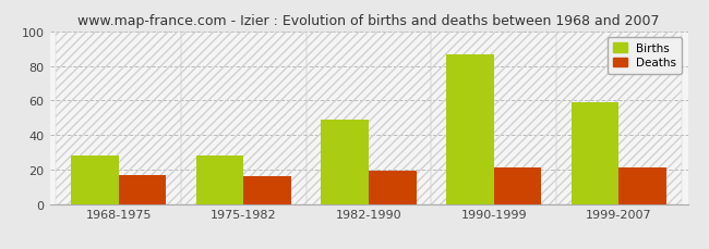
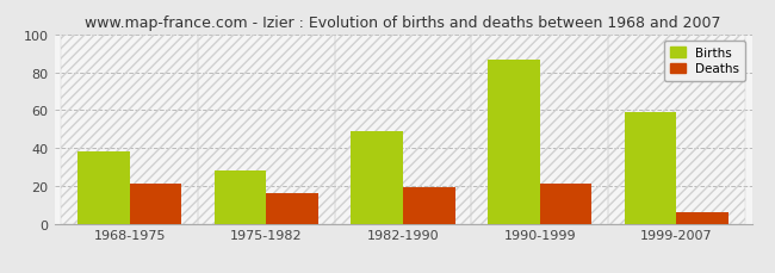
Births/1968-1975: 28 -> 38
Deaths/1968-1975: 17 -> 21
Deaths/1999-2007: 21 -> 6
